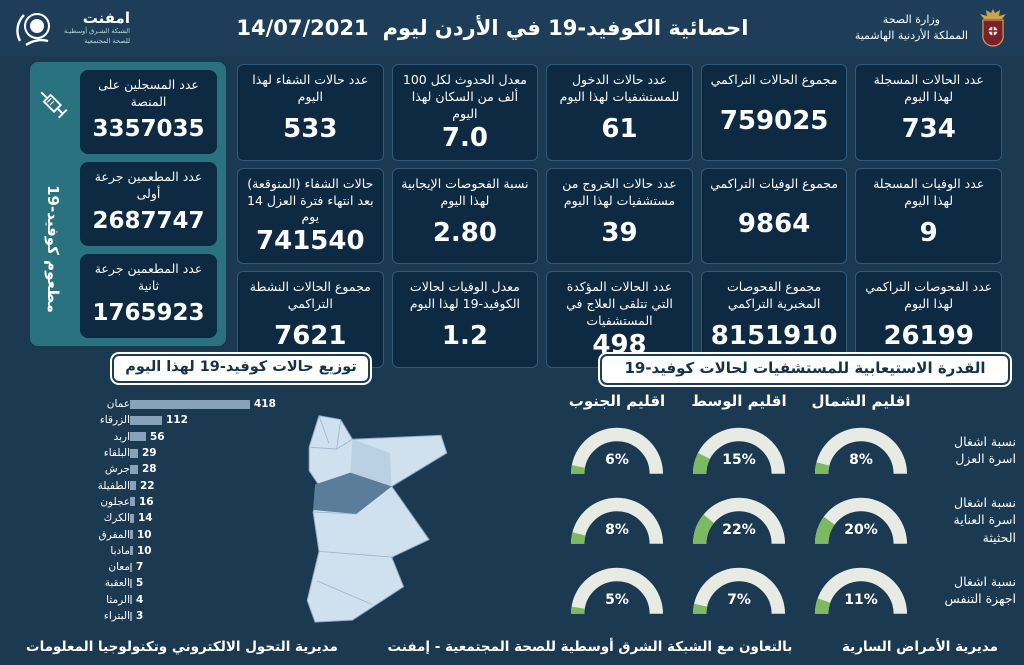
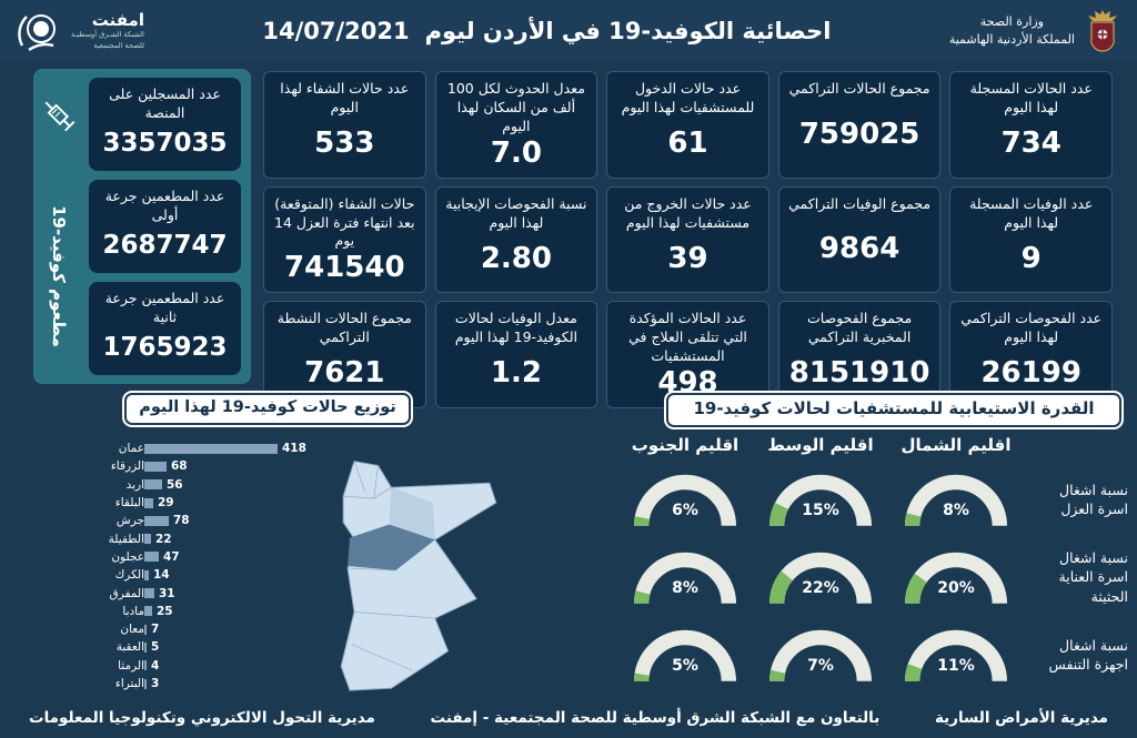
توزيع حالات كوفيد-19 لهذا اليوم/الزرقاء: 112 -> 68
توزيع حالات كوفيد-19 لهذا اليوم/جرش: 28 -> 78
توزيع حالات كوفيد-19 لهذا اليوم/عجلون: 16 -> 47
توزيع حالات كوفيد-19 لهذا اليوم/المفرق: 10 -> 31
توزيع حالات كوفيد-19 لهذا اليوم/مادبا: 10 -> 25
